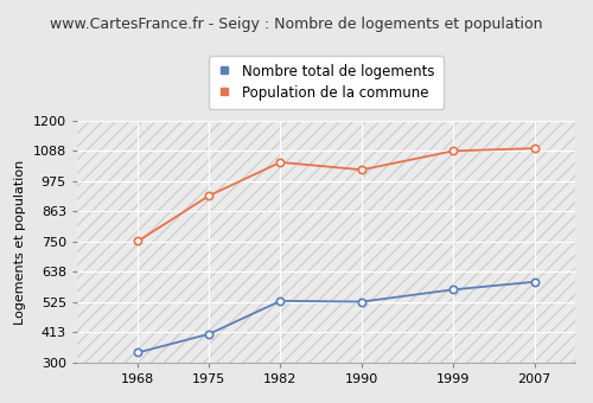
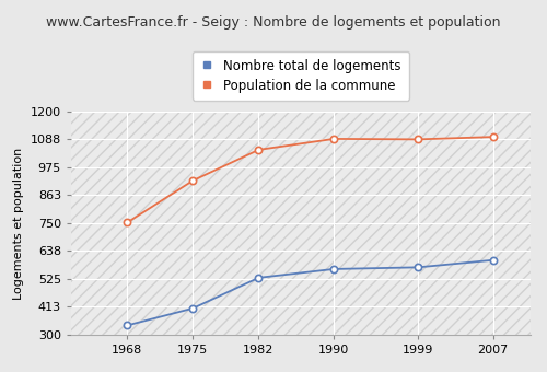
Nombre total de logements/1990: 527 -> 565
Population de la commune/1990: 1018 -> 1090
